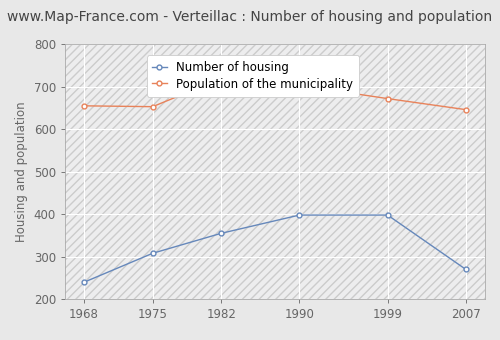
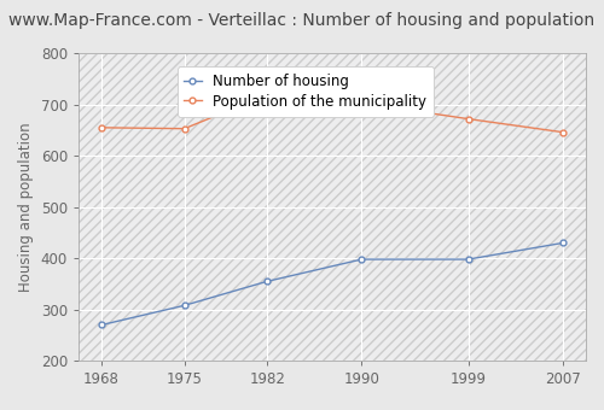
Number of housing/1968: 240 -> 270
Number of housing/2007: 270 -> 430
